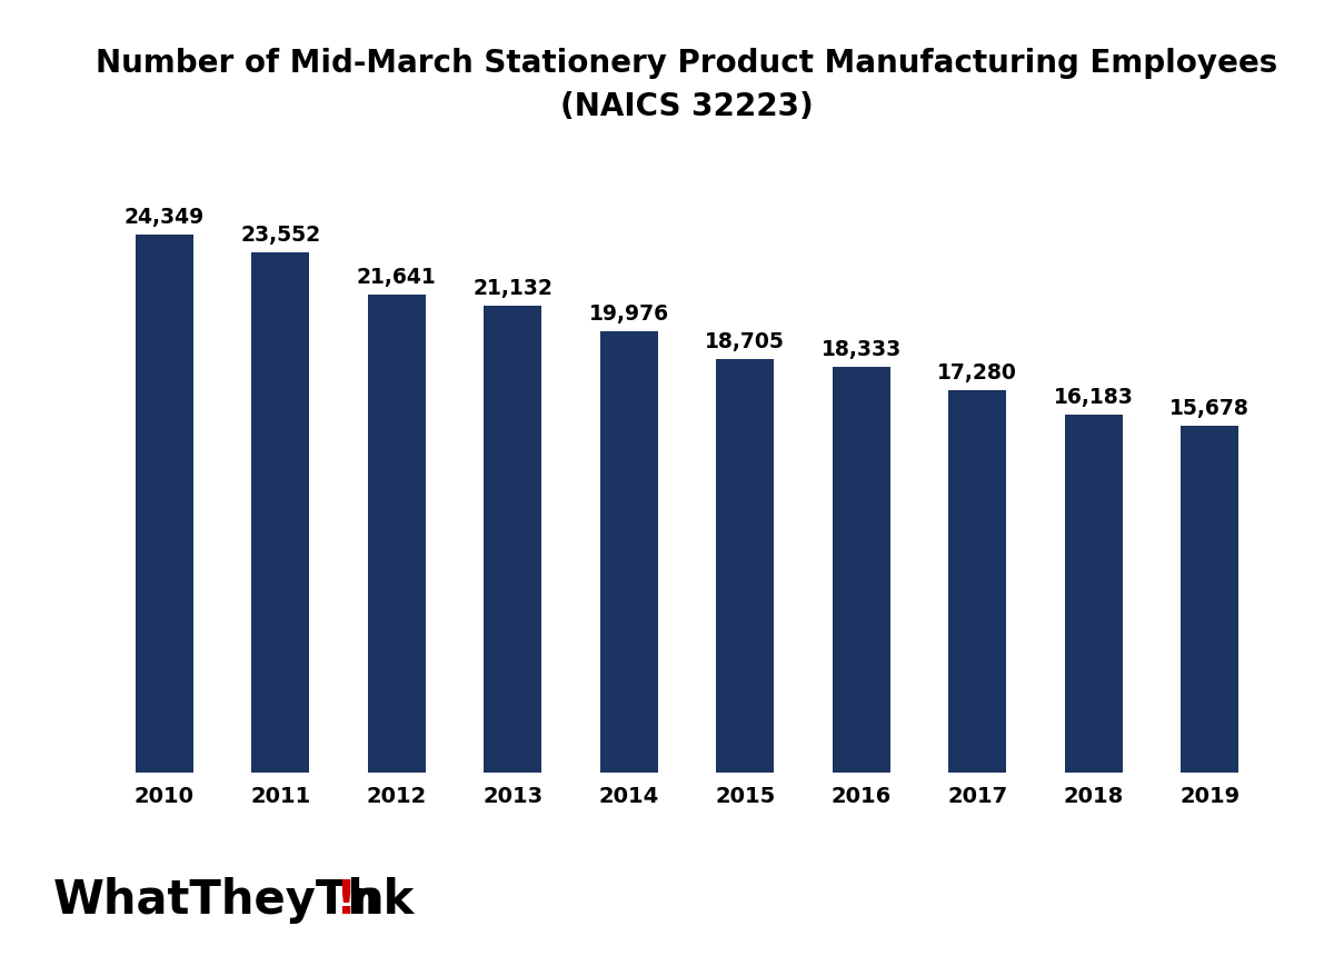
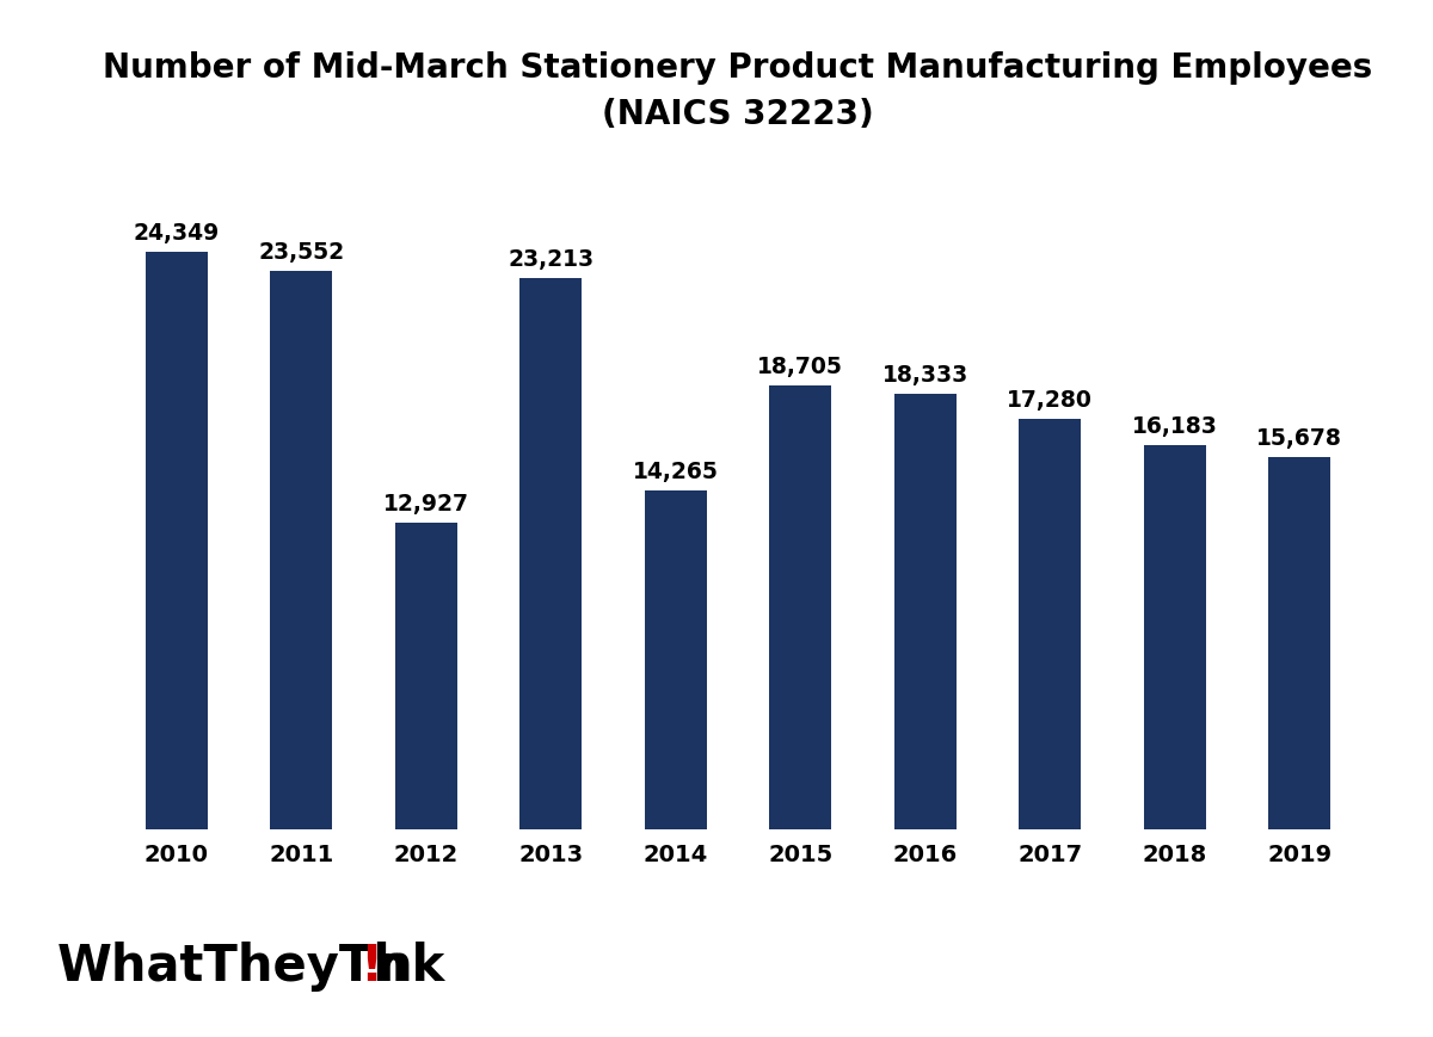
2012: 21,641 -> 12,927
2013: 21,132 -> 23,213
2014: 19,976 -> 14,265
